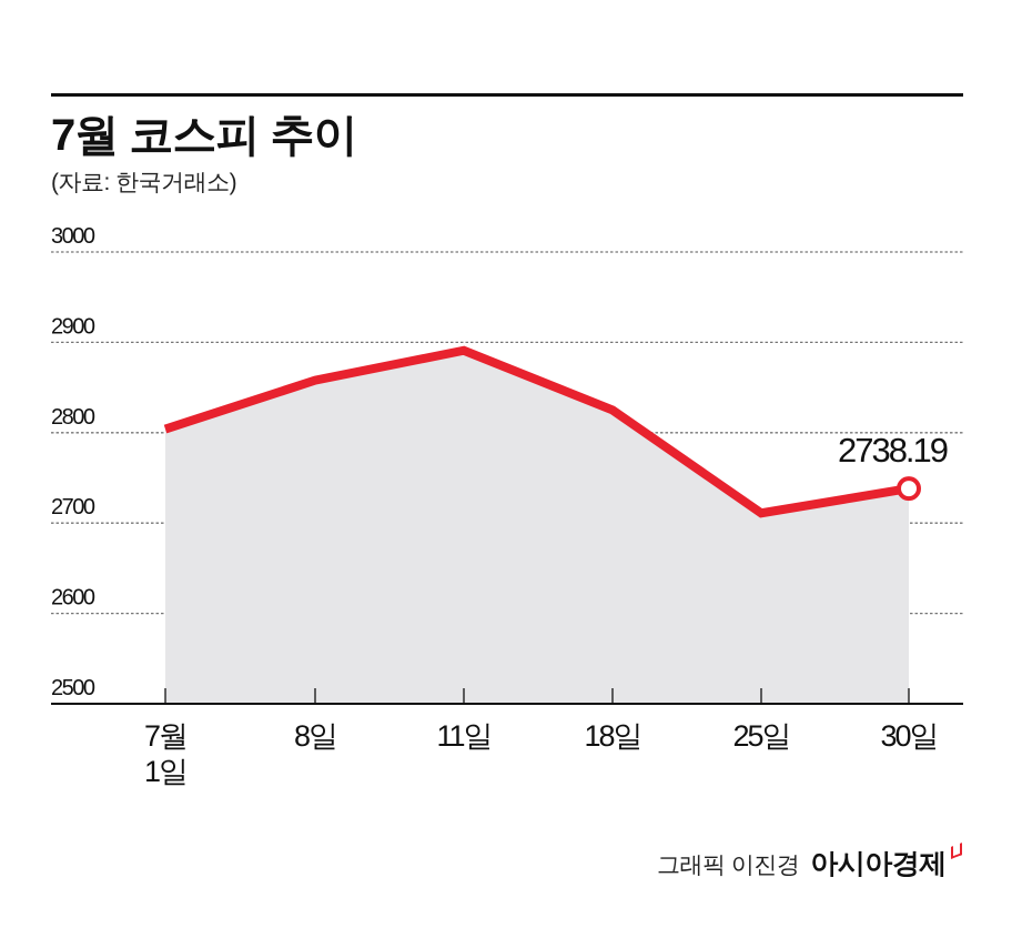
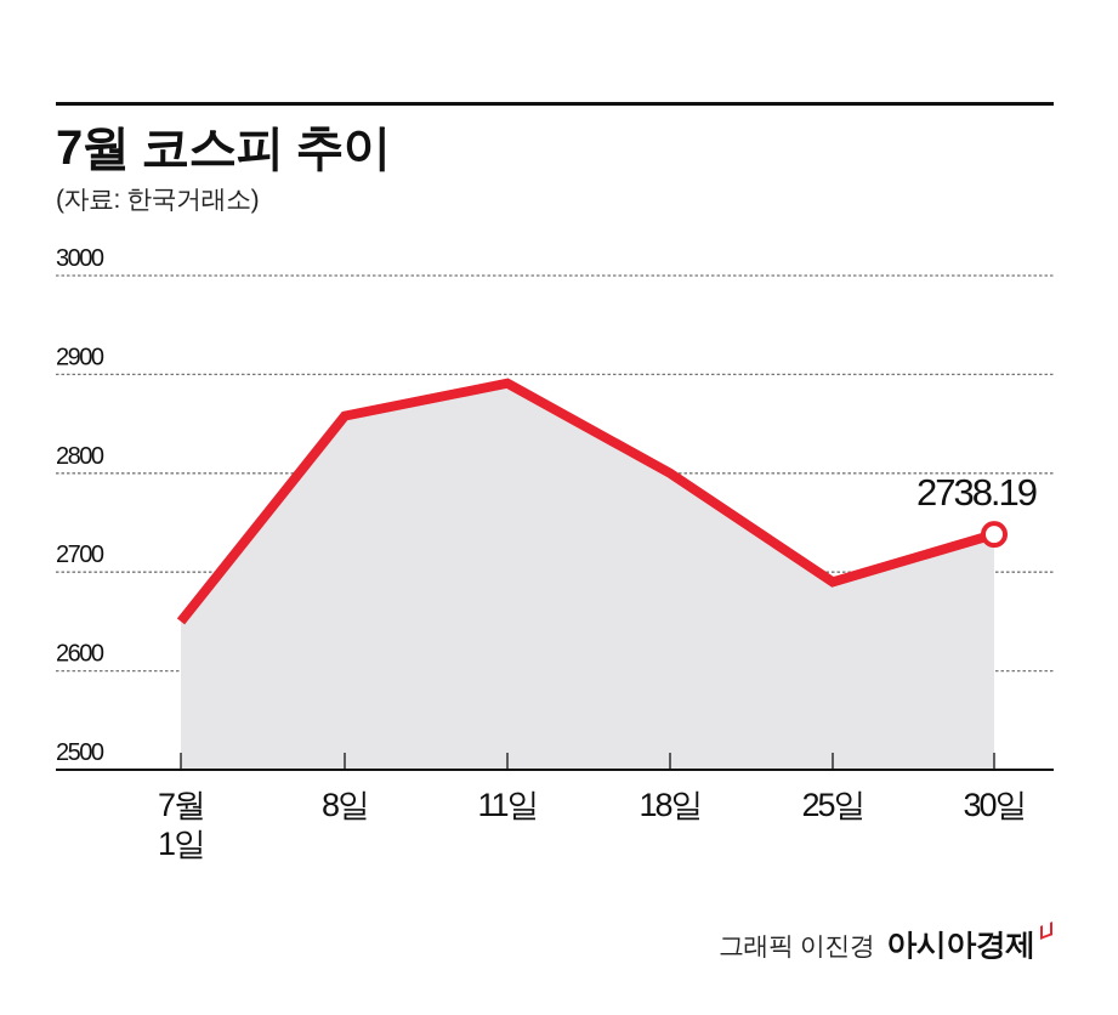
7월 1일: 2800 -> 2650
18일: 2820 -> 2800
25일: 2710 -> 2690
